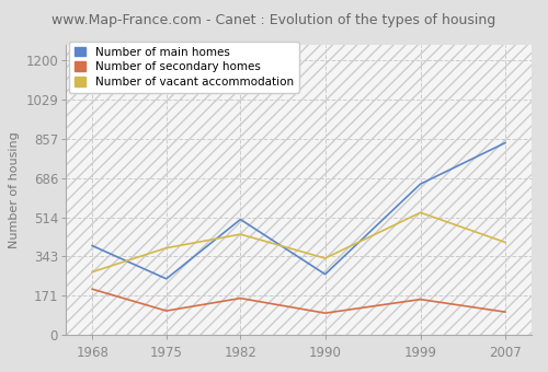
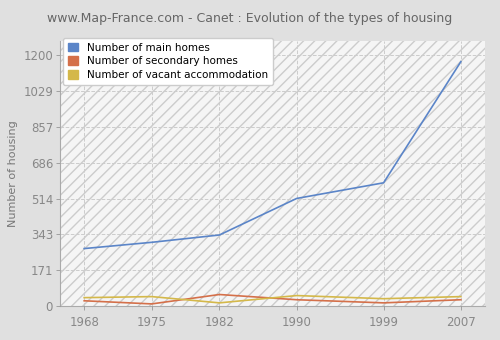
Number of main homes/1968: 390 -> 275
Number of secondary homes/1968: 200 -> 25
Number of vacant accommodation/1968: 275 -> 40
Number of main homes/1975: 245 -> 305
Number of secondary homes/1975: 105 -> 10
Number of vacant accommodation/1975: 380 -> 45
Number of main homes/1982: 505 -> 340
Number of secondary homes/1982: 160 -> 55
Number of vacant accommodation/1982: 440 -> 15
Number of main homes/1990: 265 -> 515
Number of secondary homes/1990: 95 -> 30
Number of vacant accommodation/1990: 335 -> 50
Number of main homes/1999: 660 -> 590
Number of secondary homes/1999: 155 -> 15
Number of vacant accommodation/1999: 535 -> 35
Number of main homes/2007: 840 -> 1170
Number of secondary homes/2007: 100 -> 30
Number of vacant accommodation/2007: 405 -> 45
